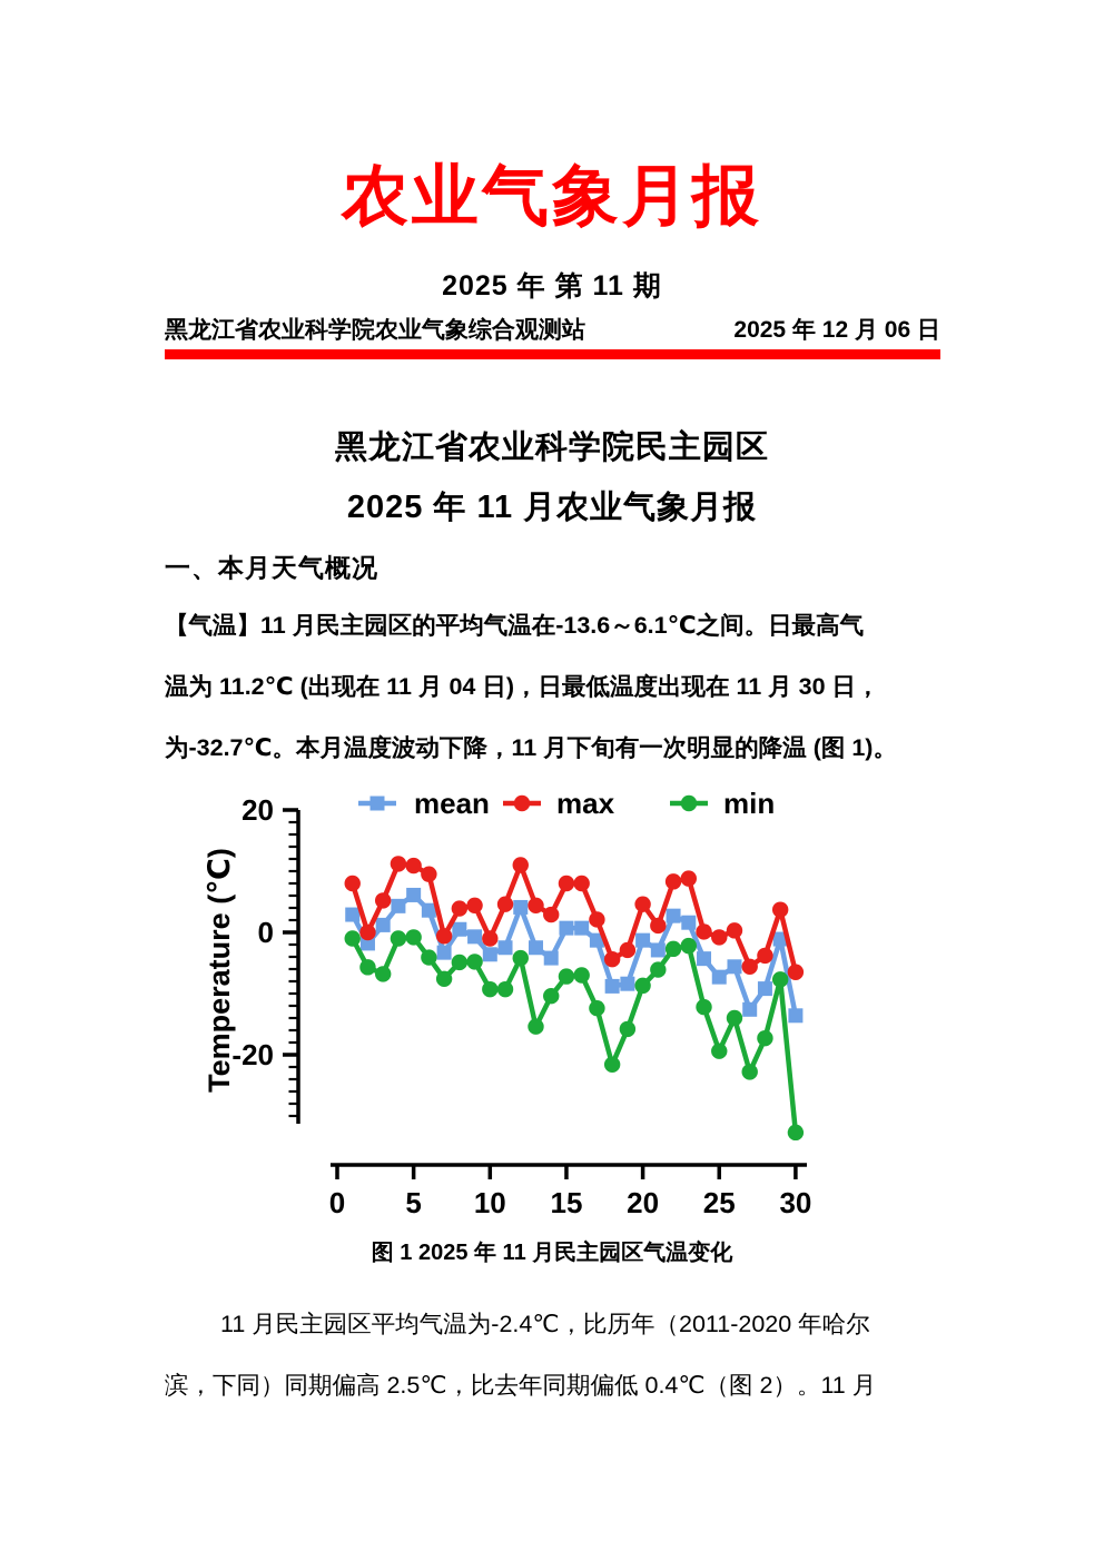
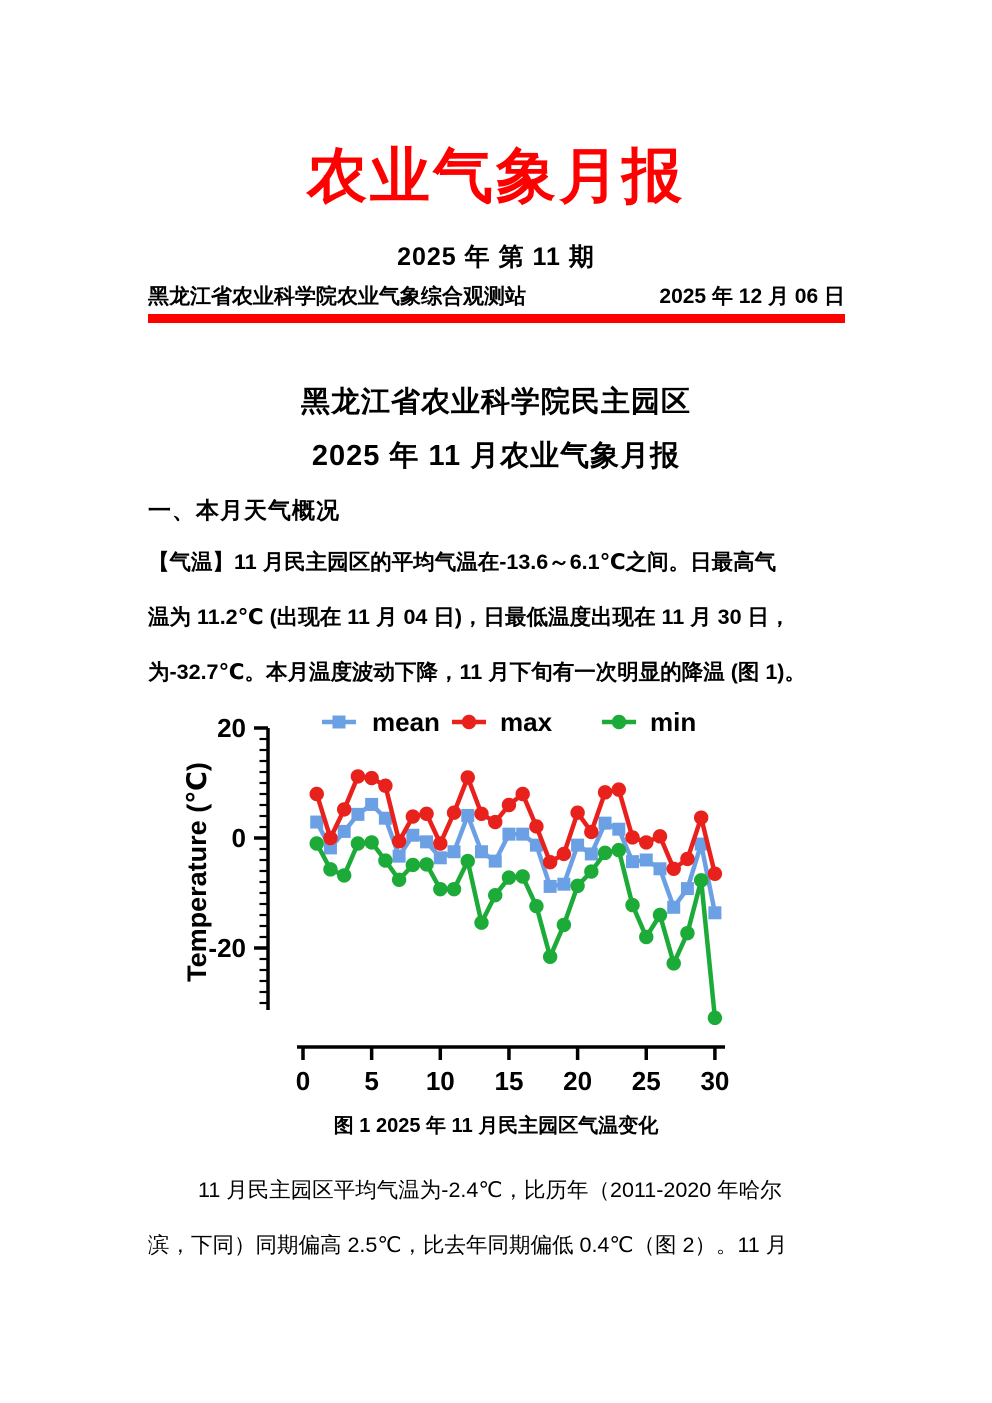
max/15: 8 -> 6
mean/25: -7 -> -4
min/25: -19 -> -18
